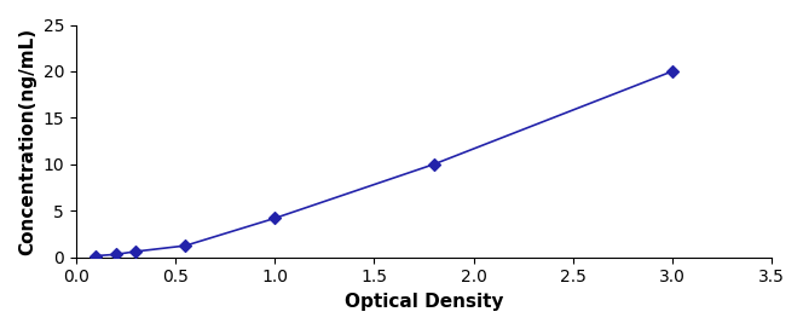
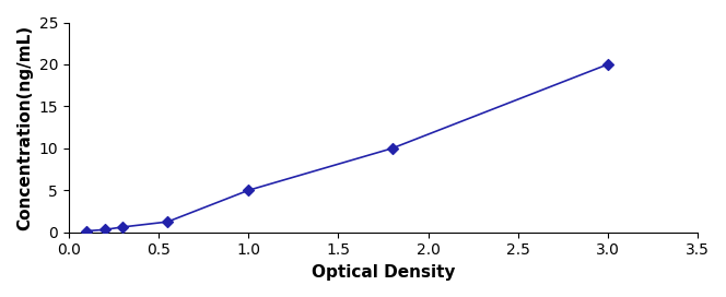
1.0: 4.2 -> 5.0
